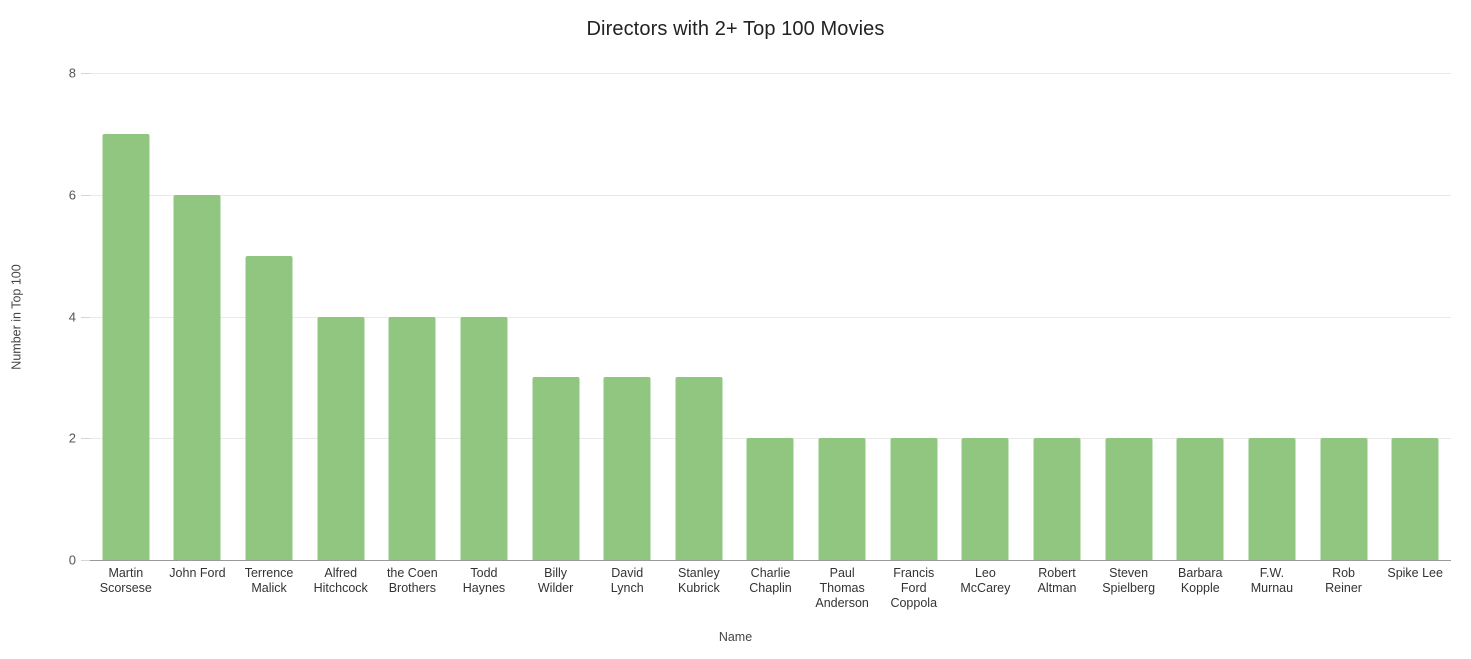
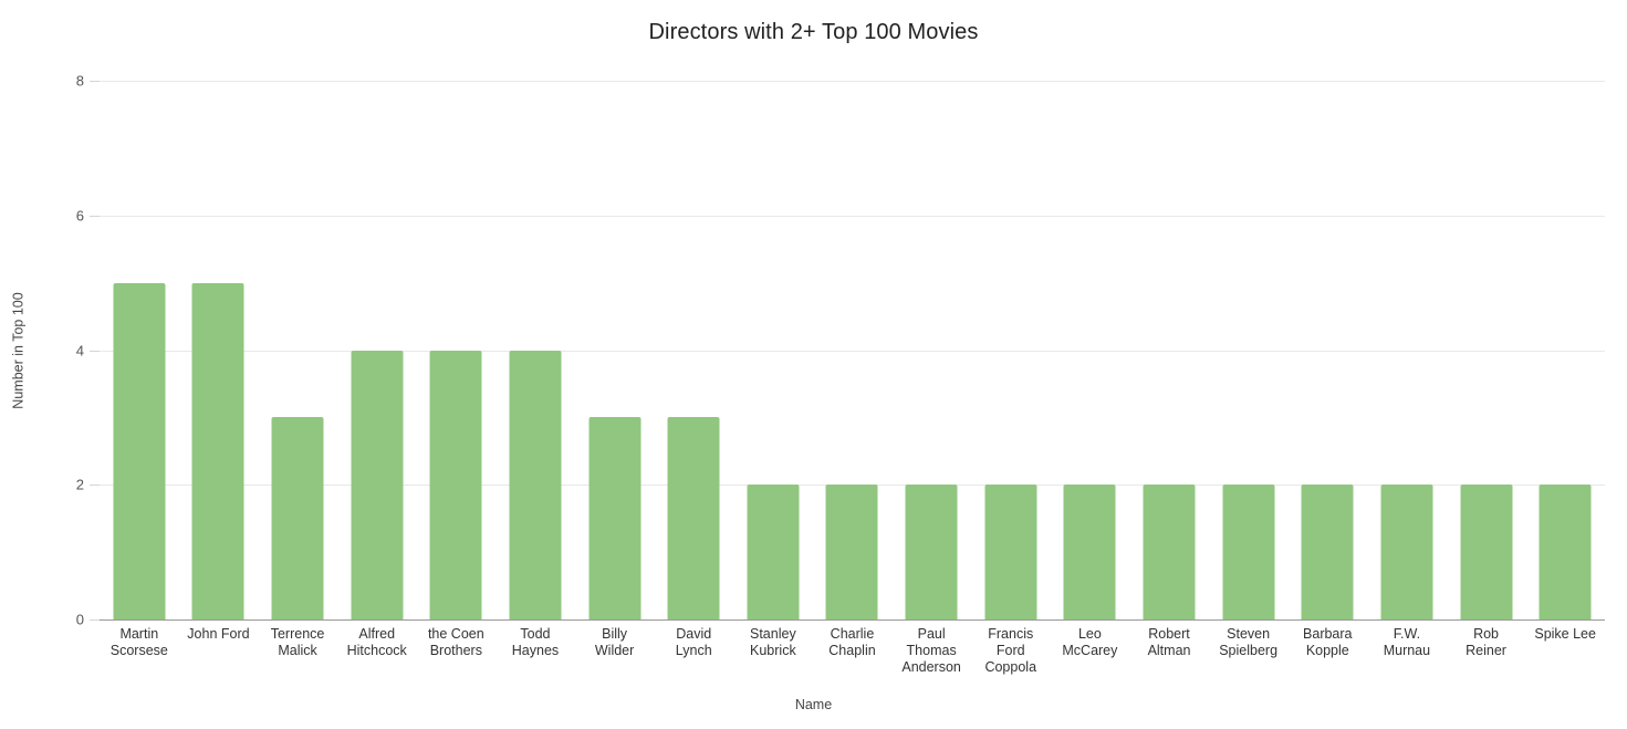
Martin Scorsese: 7 -> 5
John Ford: 6 -> 5
Terrence Malick: 5 -> 3
Stanley Kubrick: 3 -> 2
